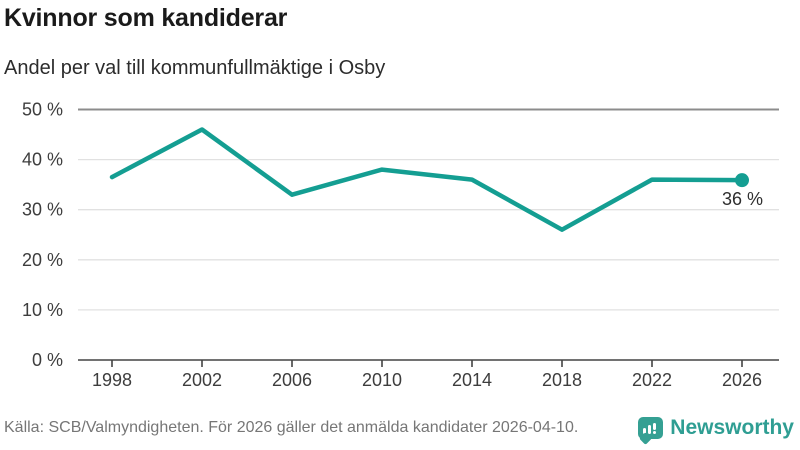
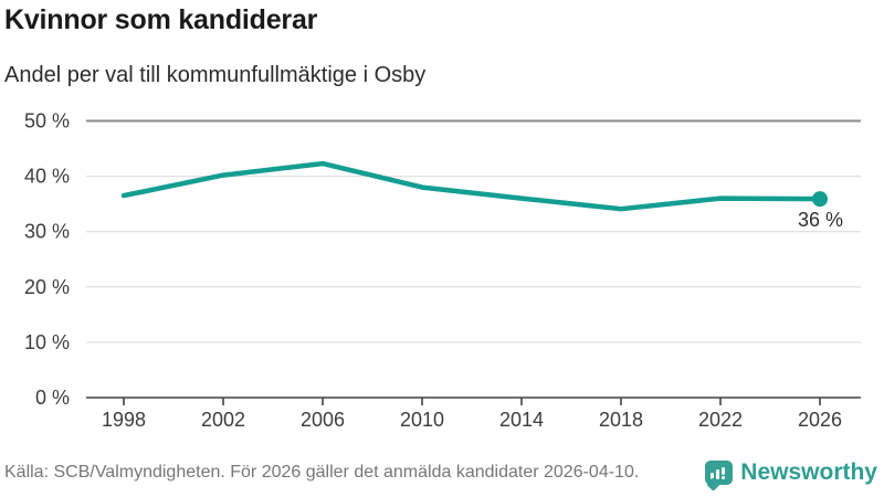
2002: 46% -> 40%
2006: 33% -> 42%
2018: 26% -> 34%
